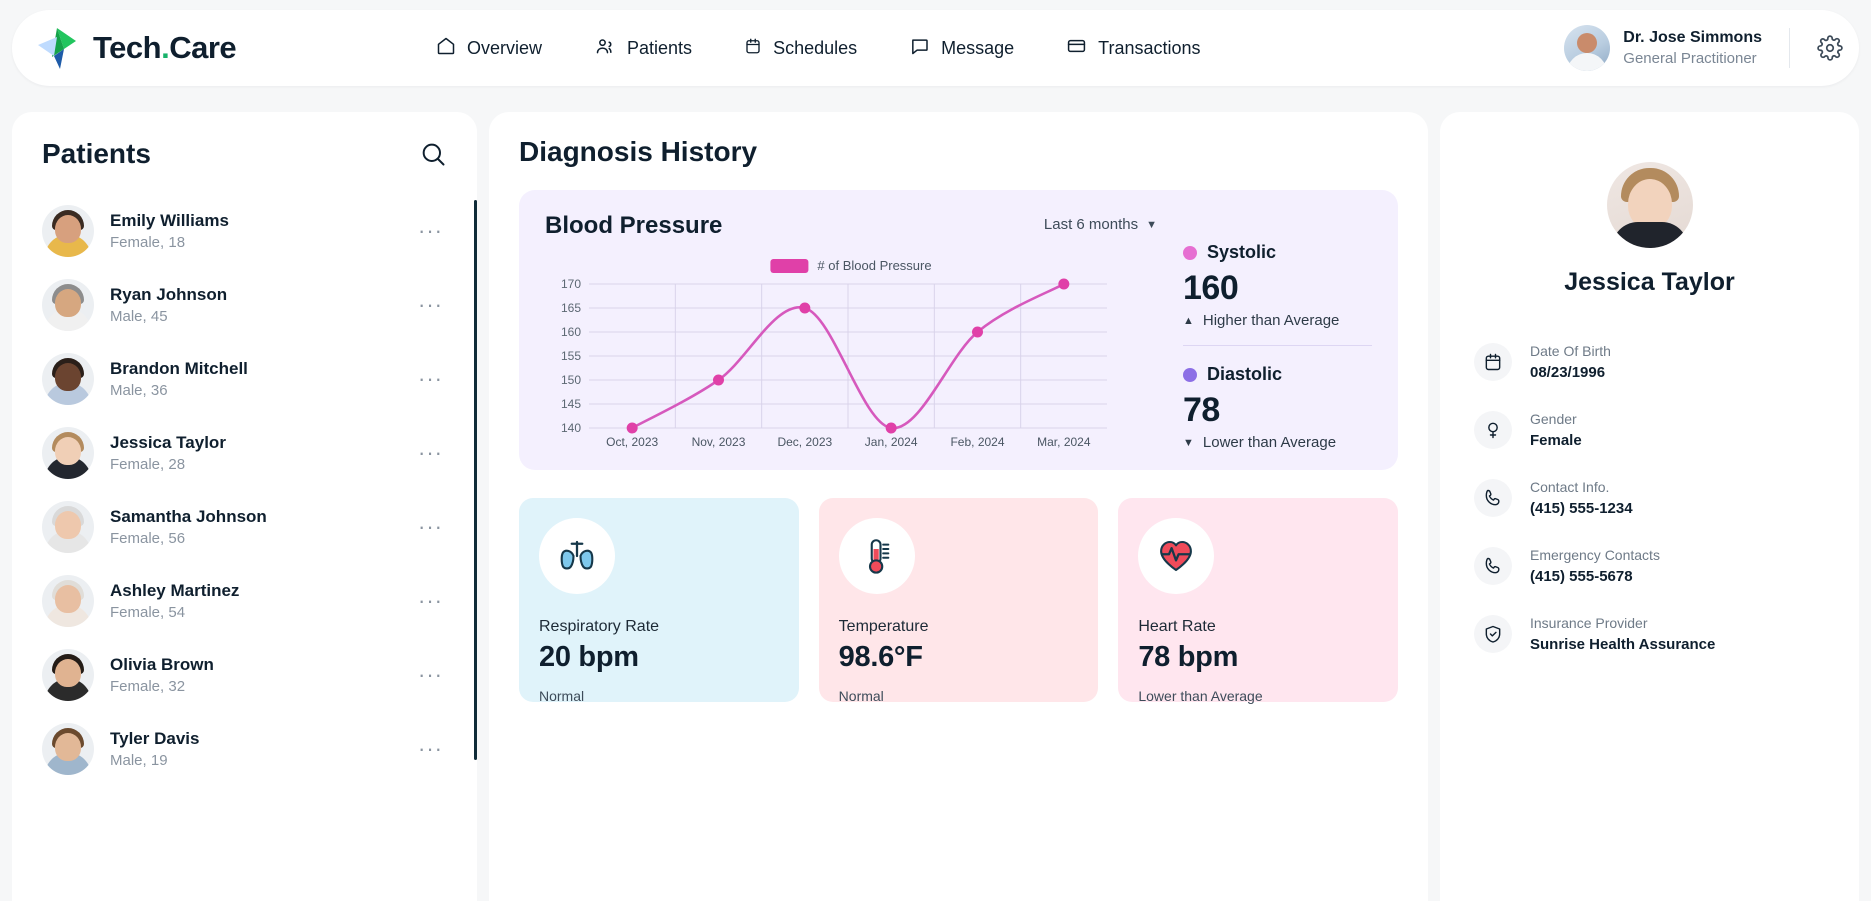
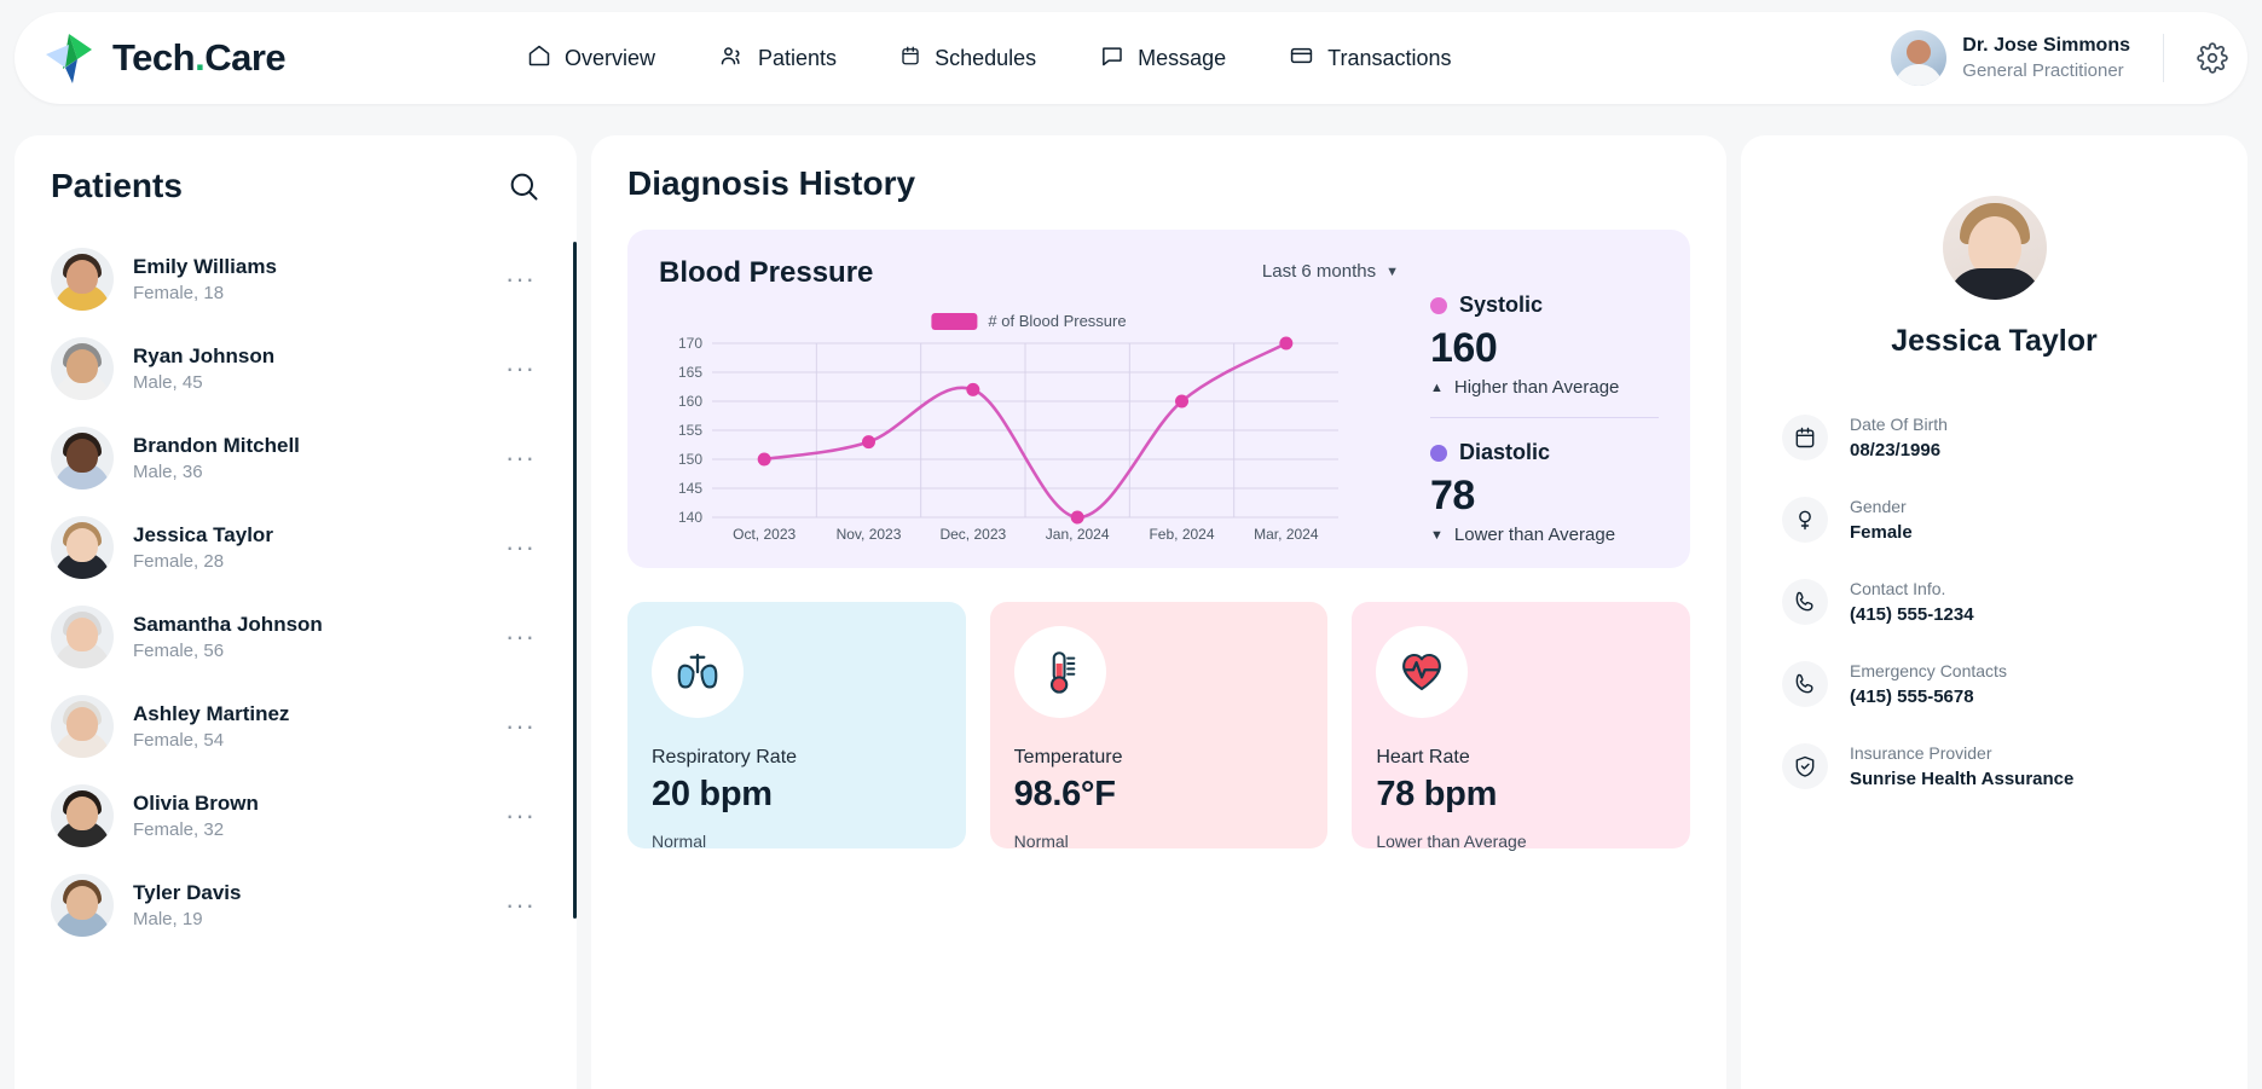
Oct, 2023: 140 -> 150
Nov, 2023: 150 -> 153
Dec, 2023: 165 -> 162
